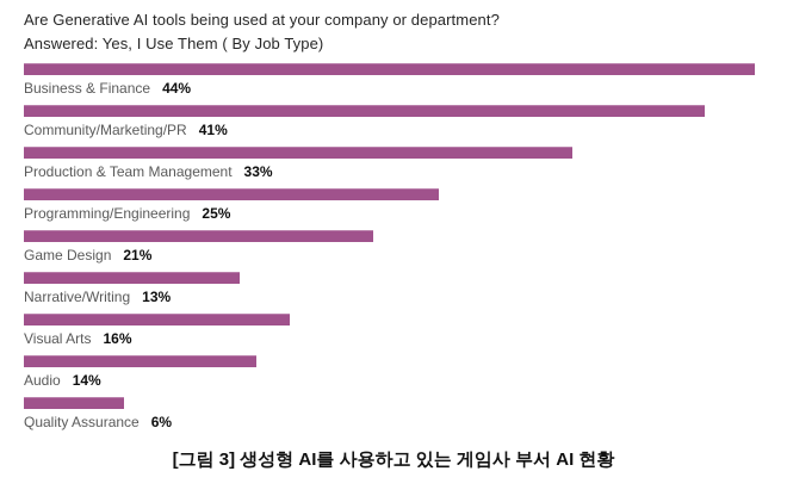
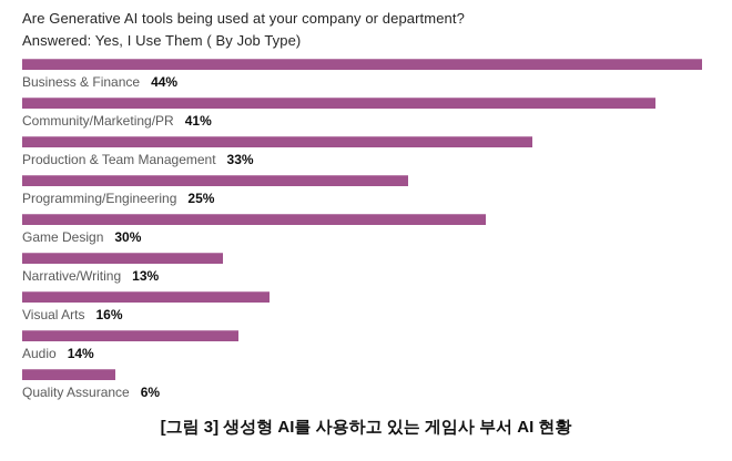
Game Design: 21% -> 30%
